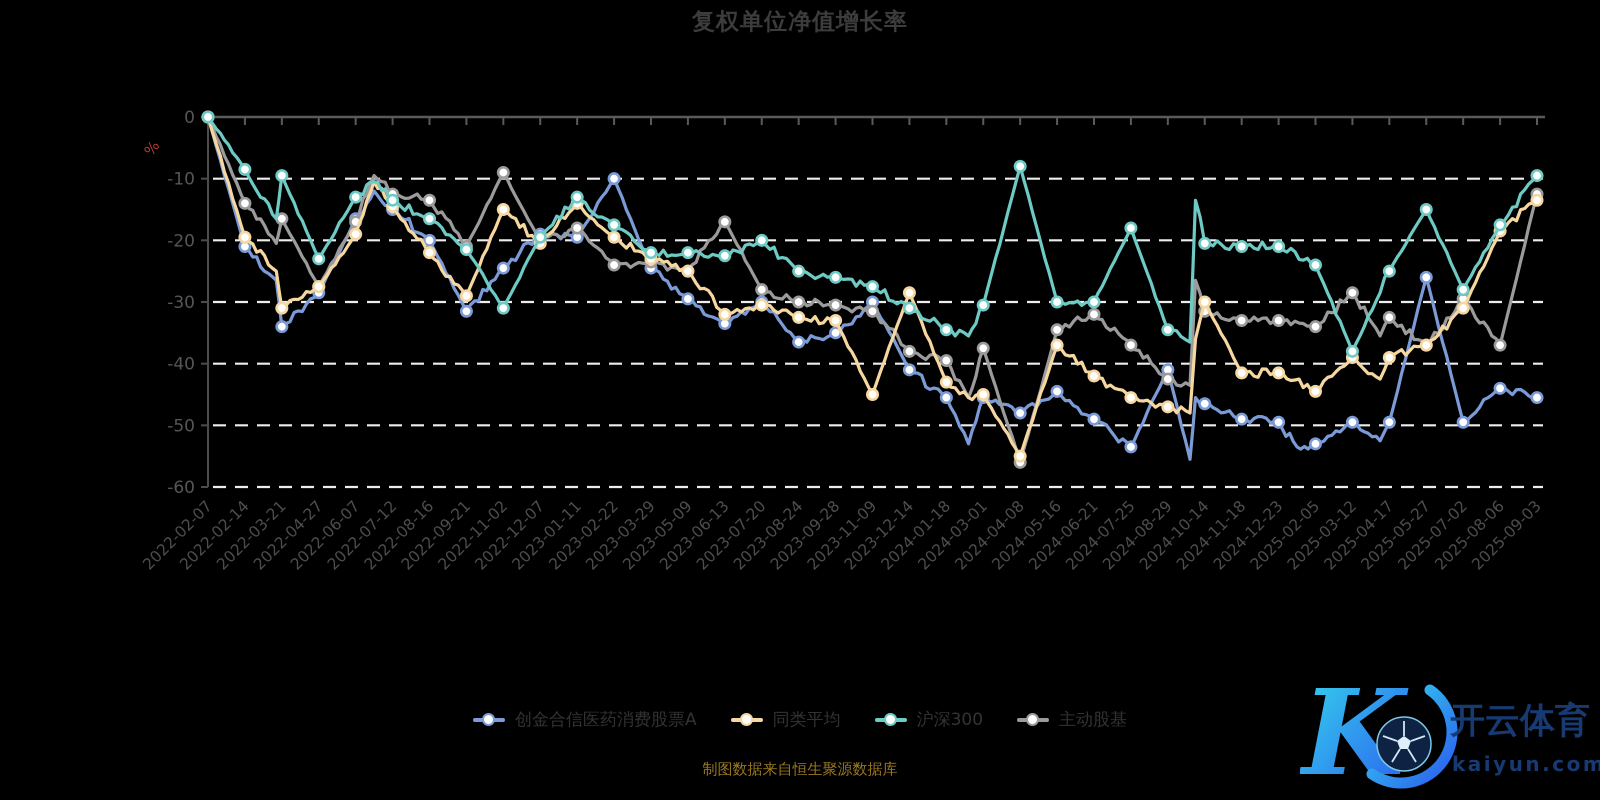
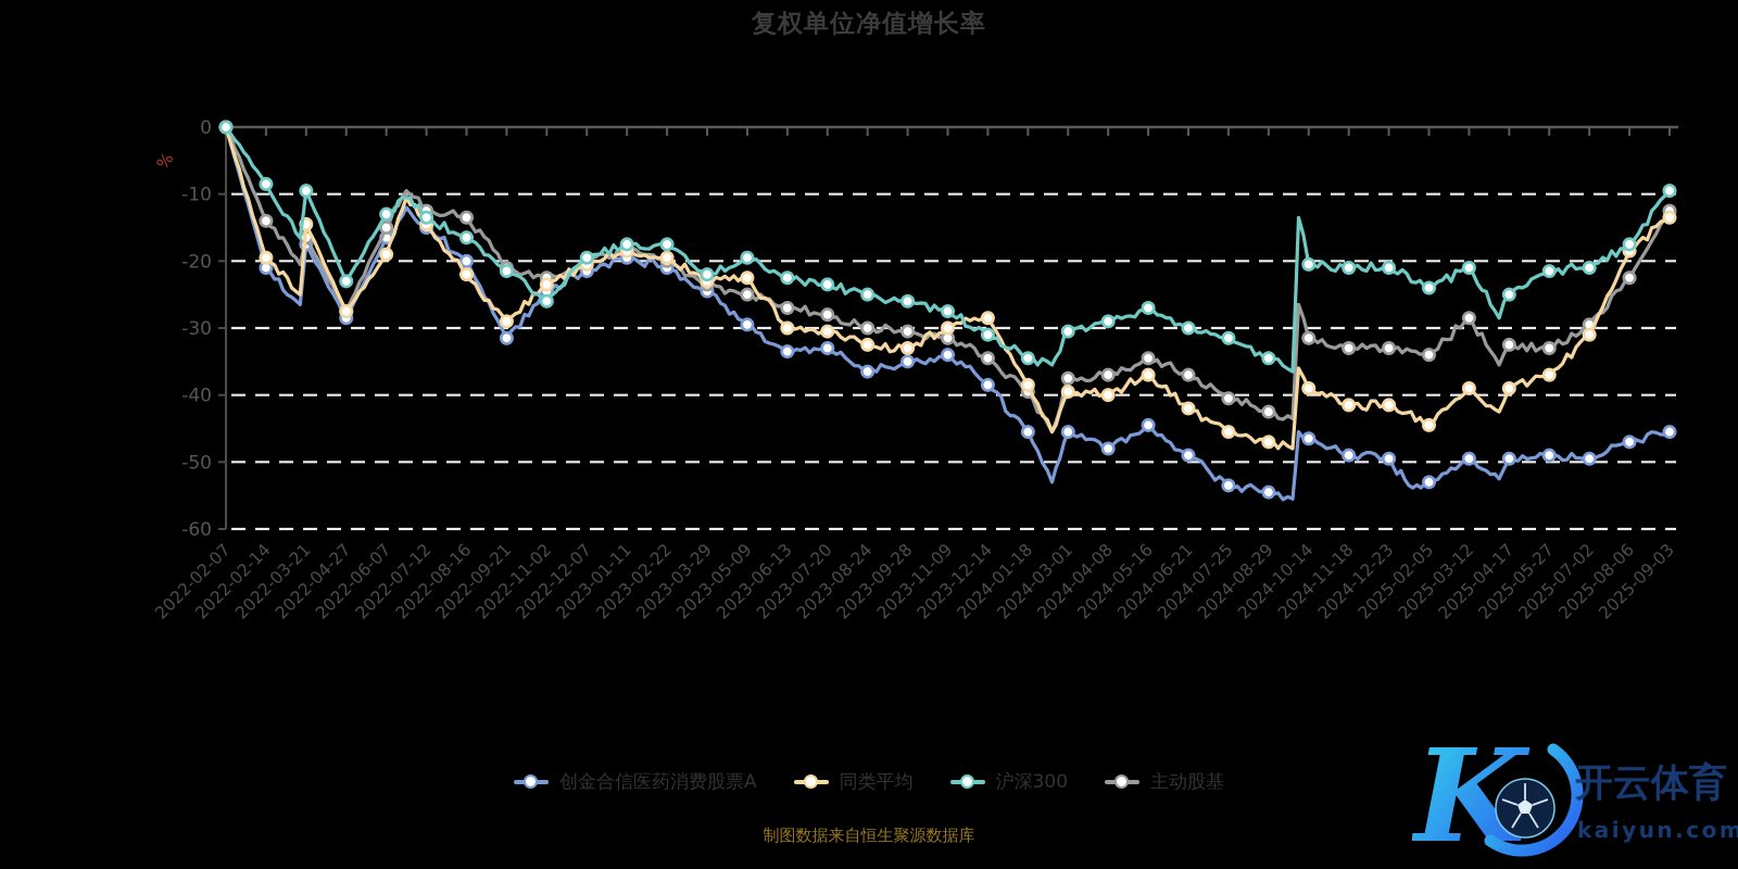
创金合信医药消费股票A/2022-03-21: -34 -> -18
同类平均/2022-03-21: -31 -> -14
主动股基/2022-06-07: -17 -> -15
同类平均/2022-11-02: -15 -> -24
沪深300/2022-11-02: -31 -> -26
主动股基/2022-11-02: -9 -> -22
创金合信医药消费股票A/2022-12-07: -19 -> -22
同类平均/2023-01-11: -14 -> -18
沪深300/2023-01-11: -13 -> -18
创金合信医药消费股票A/2023-02-22: -10 -> -21
主动股基/2023-02-22: -24 -> -20
同类平均/2023-05-09: -25 -> -22
沪深300/2023-05-09: -22 -> -20
同类平均/2023-06-13: -32 -> -30
主动股基/2023-06-13: -17 -> -27
创金合信医药消费股票A/2023-07-20: -30 -> -33
沪深300/2023-07-20: -20 -> -24
创金合信医药消费股票A/2023-11-09: -30 -> -34
同类平均/2023-11-09: -45 -> -30
创金合信医药消费股票A/2023-12-14: -41 -> -38
主动股基/2023-12-14: -38 -> -34
同类平均/2024-01-18: -43 -> -38
同类平均/2024-03-01: -45 -> -40
同类平均/2024-04-08: -55 -> -40
沪深300/2024-04-08: -8 -> -29
主动股基/2024-04-08: -56 -> -37
沪深300/2024-05-16: -30 -> -27
主动股基/2024-06-21: -32 -> -37
沪深300/2024-07-25: -18 -> -32
主动股基/2024-07-25: -37 -> -40
创金合信医药消费股票A/2024-08-29: -41 -> -54
同类平均/2024-10-14: -30 -> -39
沪深300/2025-03-12: -38 -> -21
创金合信医药消费股票A/2025-05-27: -26 -> -49
沪深300/2025-05-27: -15 -> -22
主动股基/2025-05-27: -37 -> -33
沪深300/2025-07-02: -28 -> -21
创金合信医药消费股票A/2025-08-06: -44 -> -47
主动股基/2025-08-06: -37 -> -22
